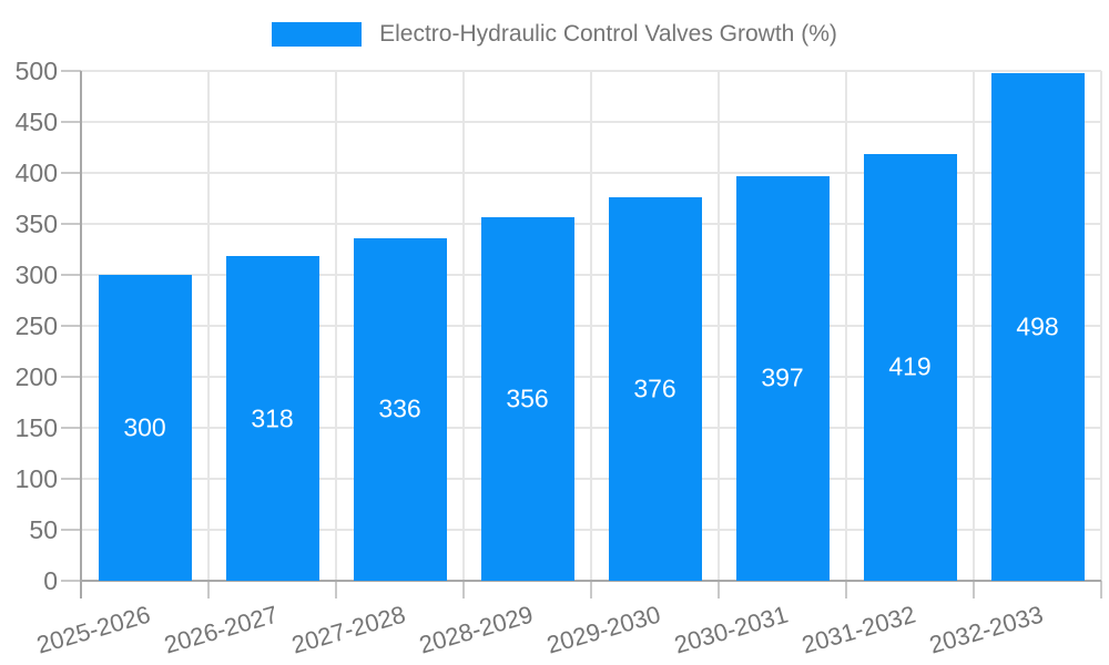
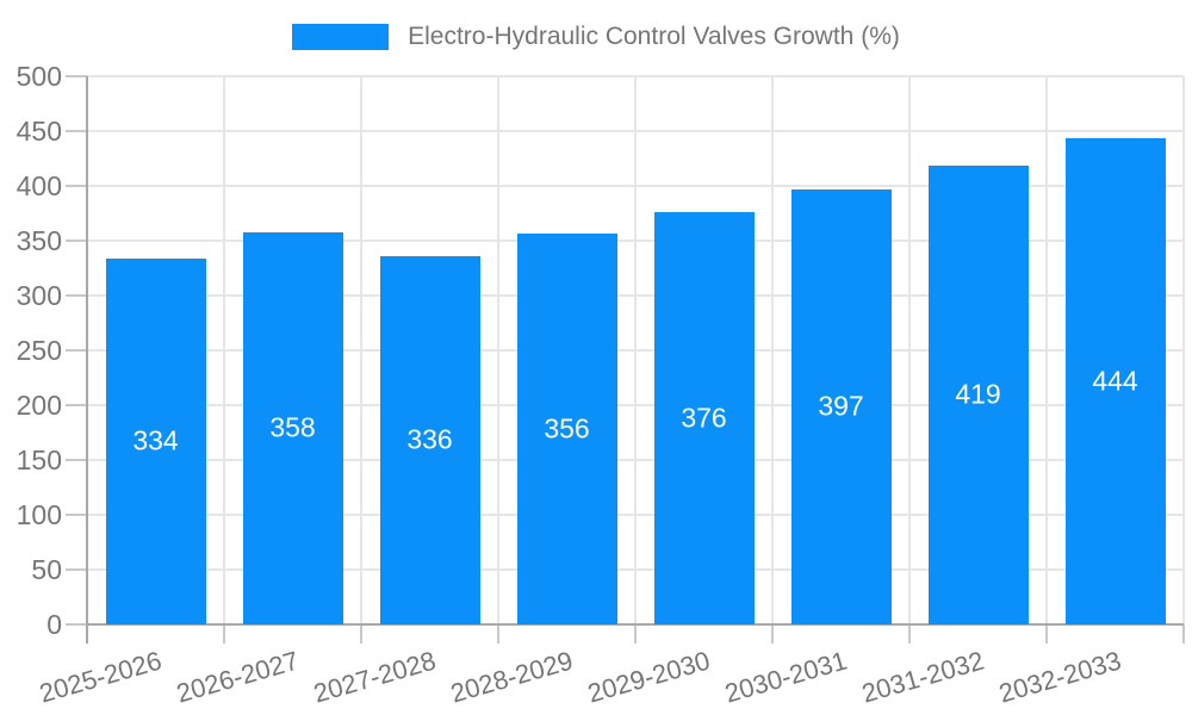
2025-2026: 300 -> 334
2026-2027: 318 -> 358
2032-2033: 498 -> 444
